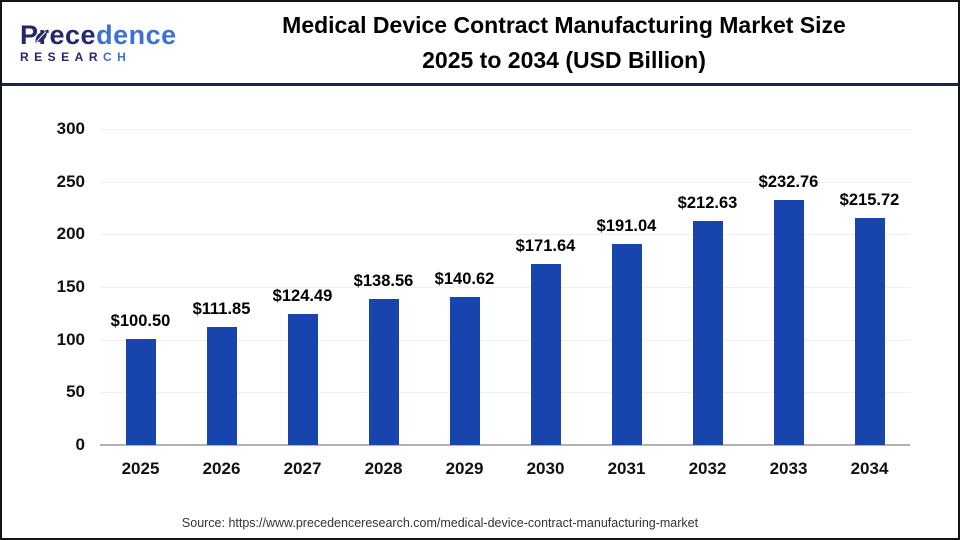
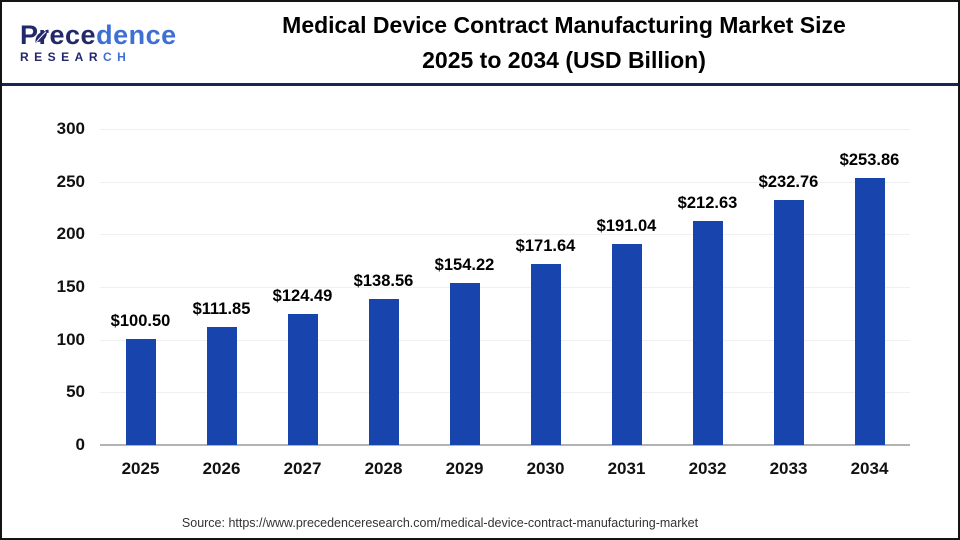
2029: $140.62 -> $154.22
2034: $215.72 -> $253.86
